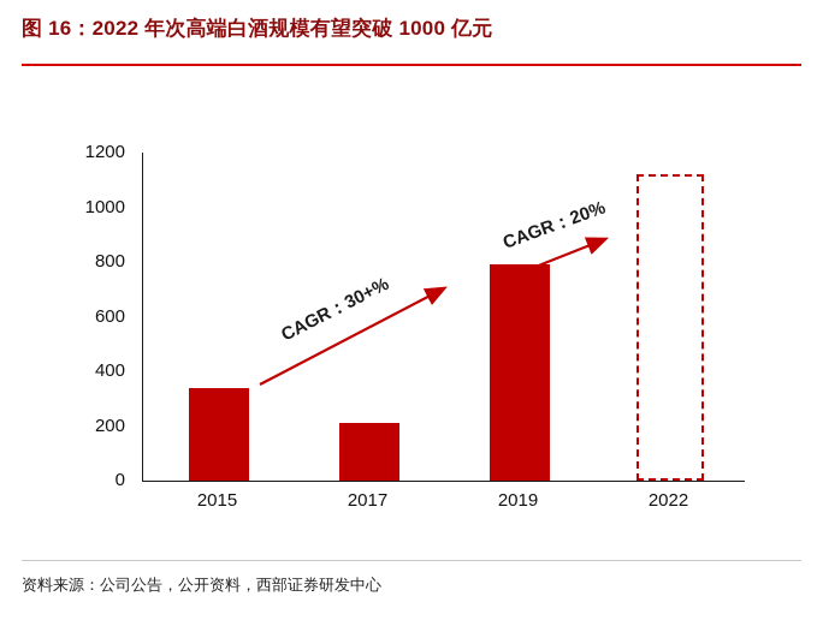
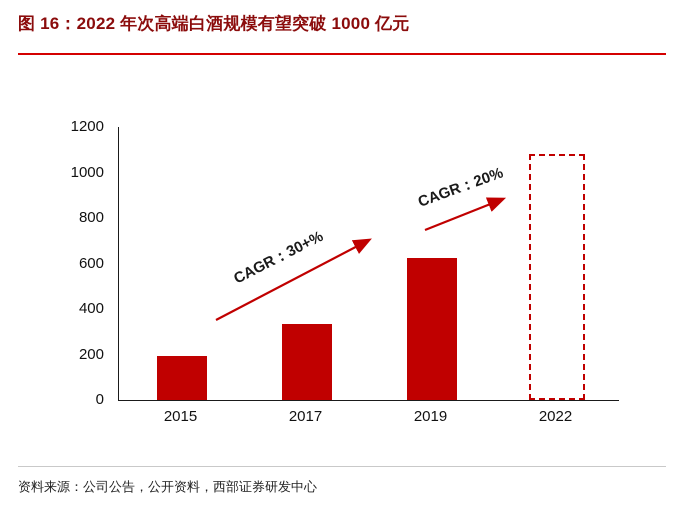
2015: 340 -> 200
2017: 210 -> 340
2019: 790 -> 620
2022: 1120 -> 1080
